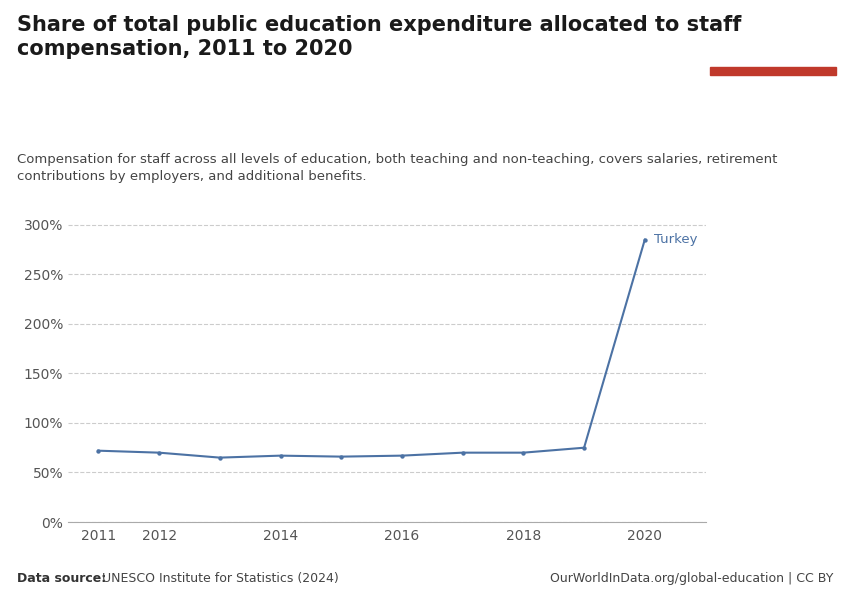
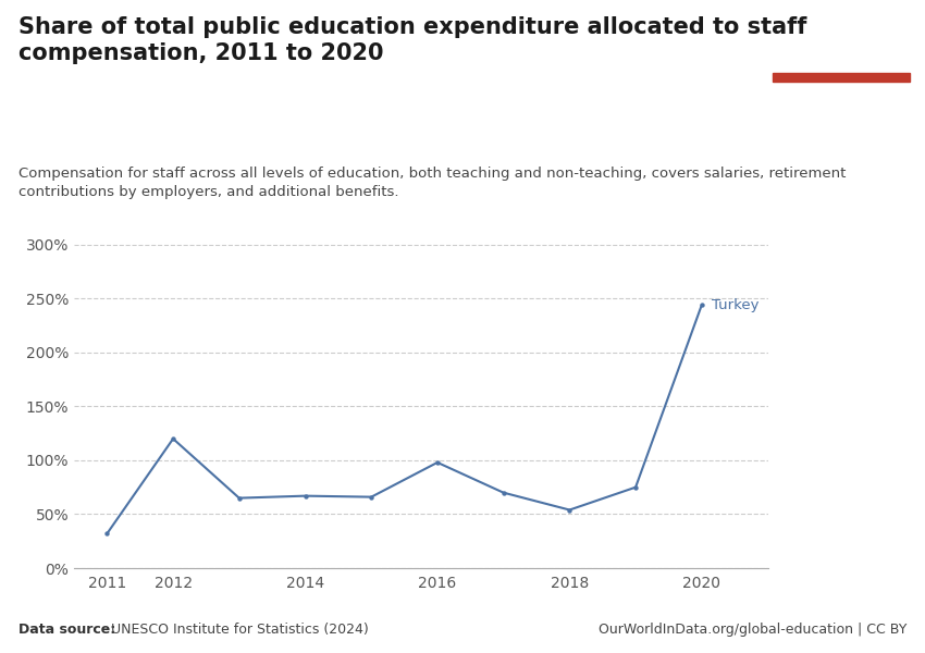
2011: 72% -> 32%
2012: 70% -> 120%
2016: 67% -> 98%
2018: 70% -> 54%
2020: 285% -> 244%
